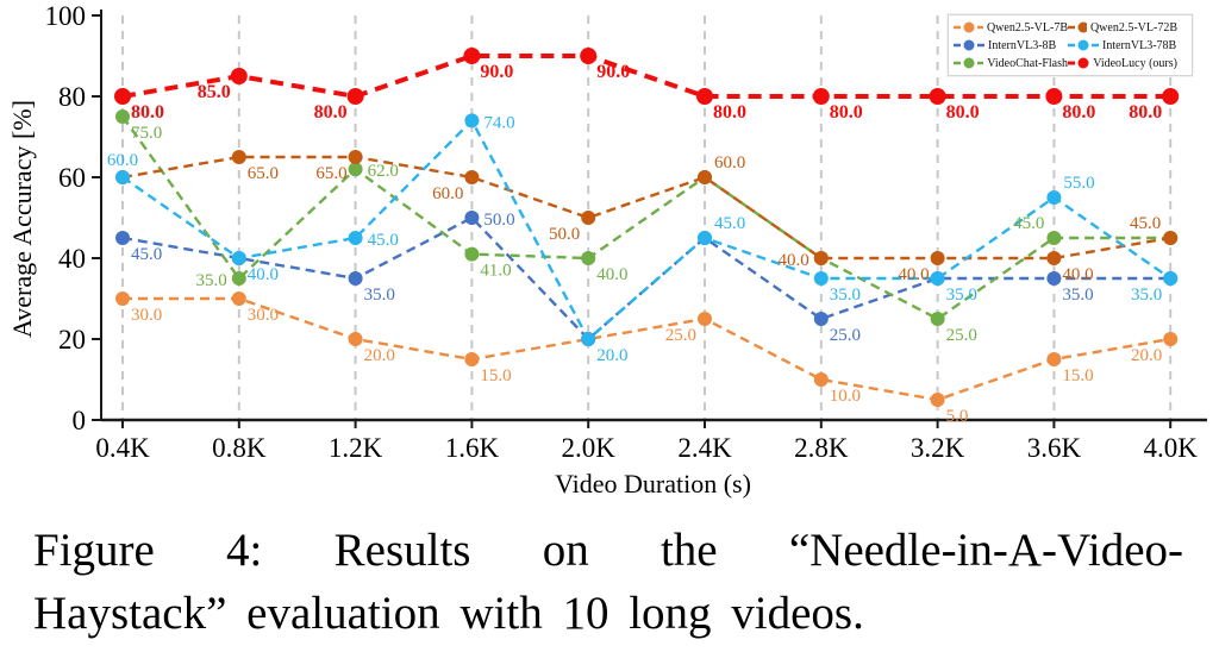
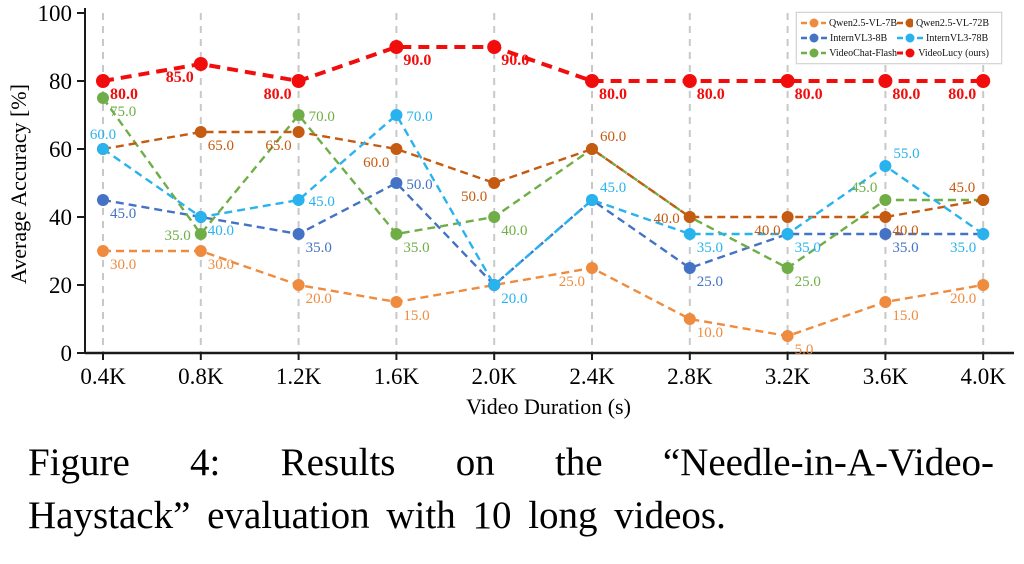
VideoChat-Flash/1.2K: 62.0 -> 70.0
InternVL3-78B/1.6K: 74.0 -> 70.0
VideoChat-Flash/1.6K: 41.0 -> 35.0
